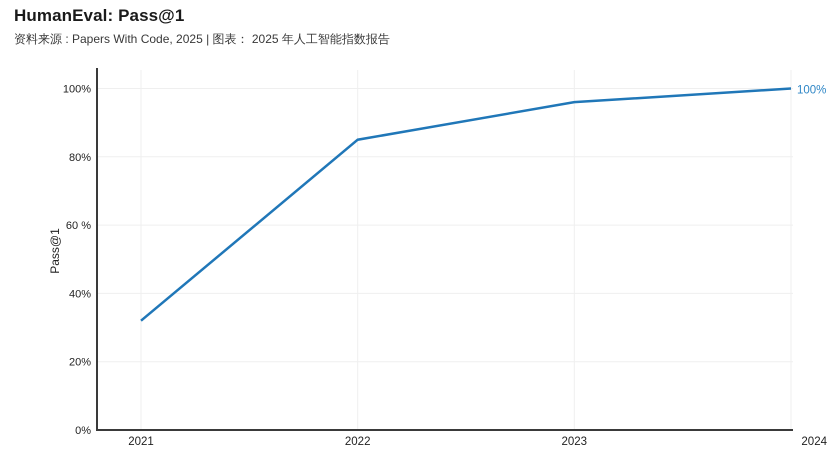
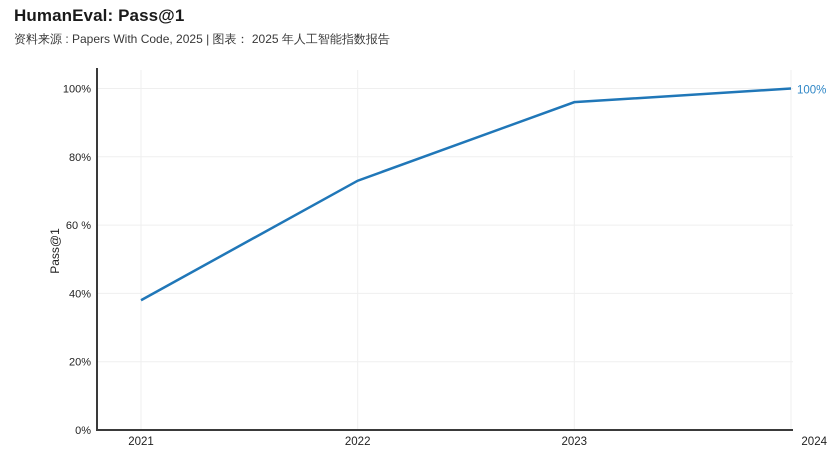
2021: 32% -> 38%
2022: 85% -> 73%
